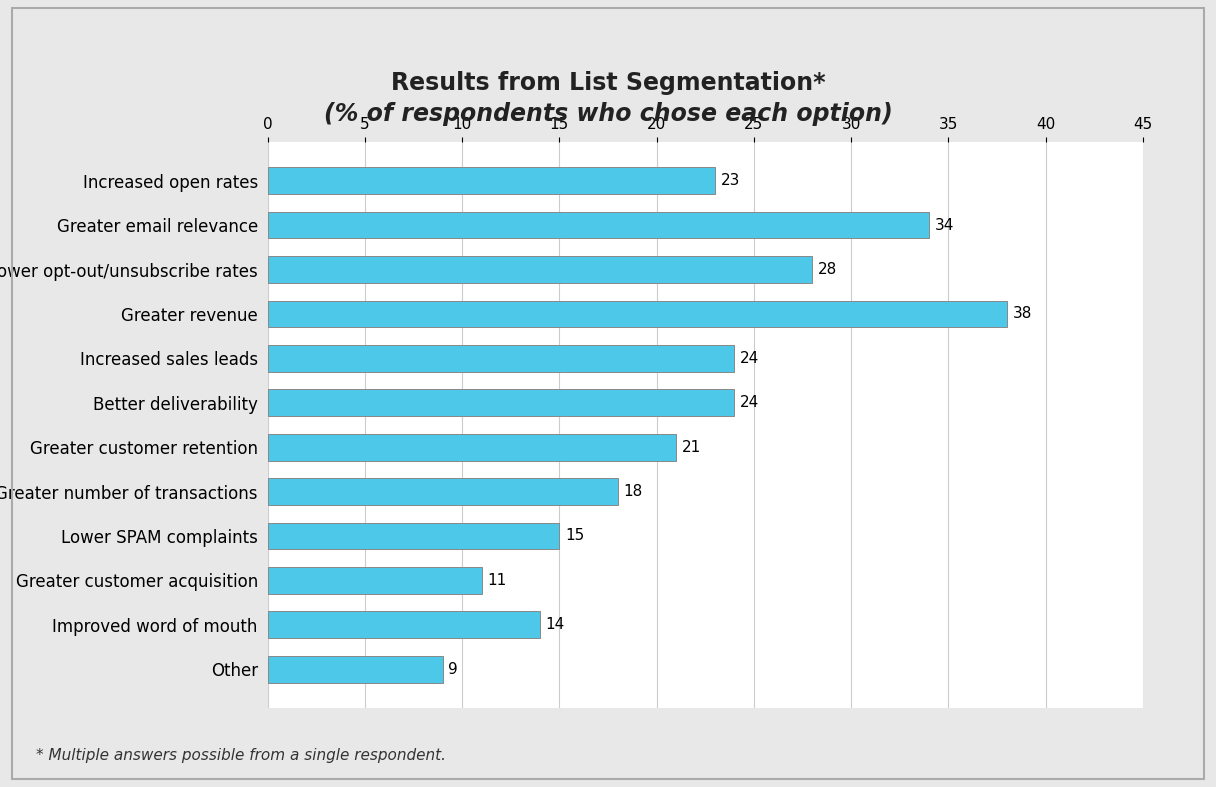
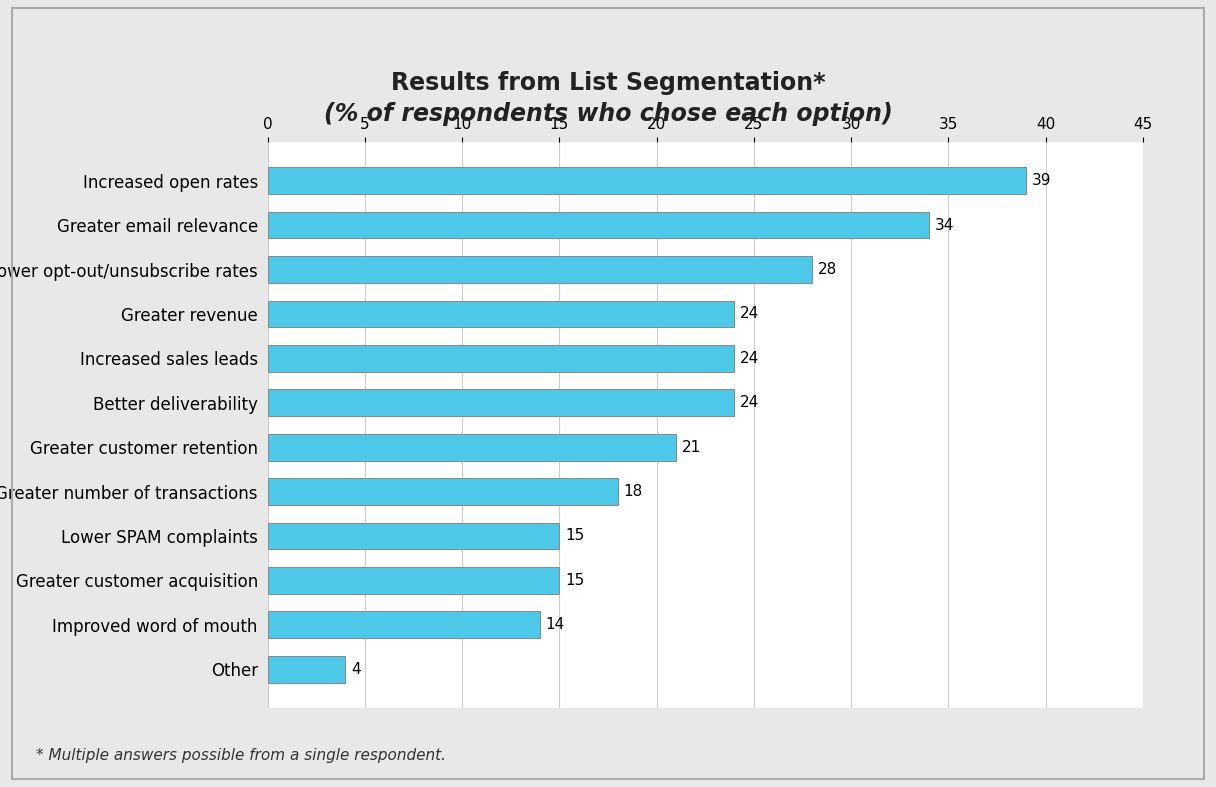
Increased open rates: 23 -> 39
Greater revenue: 38 -> 24
Greater customer acquisition: 11 -> 15
Other: 9 -> 4
